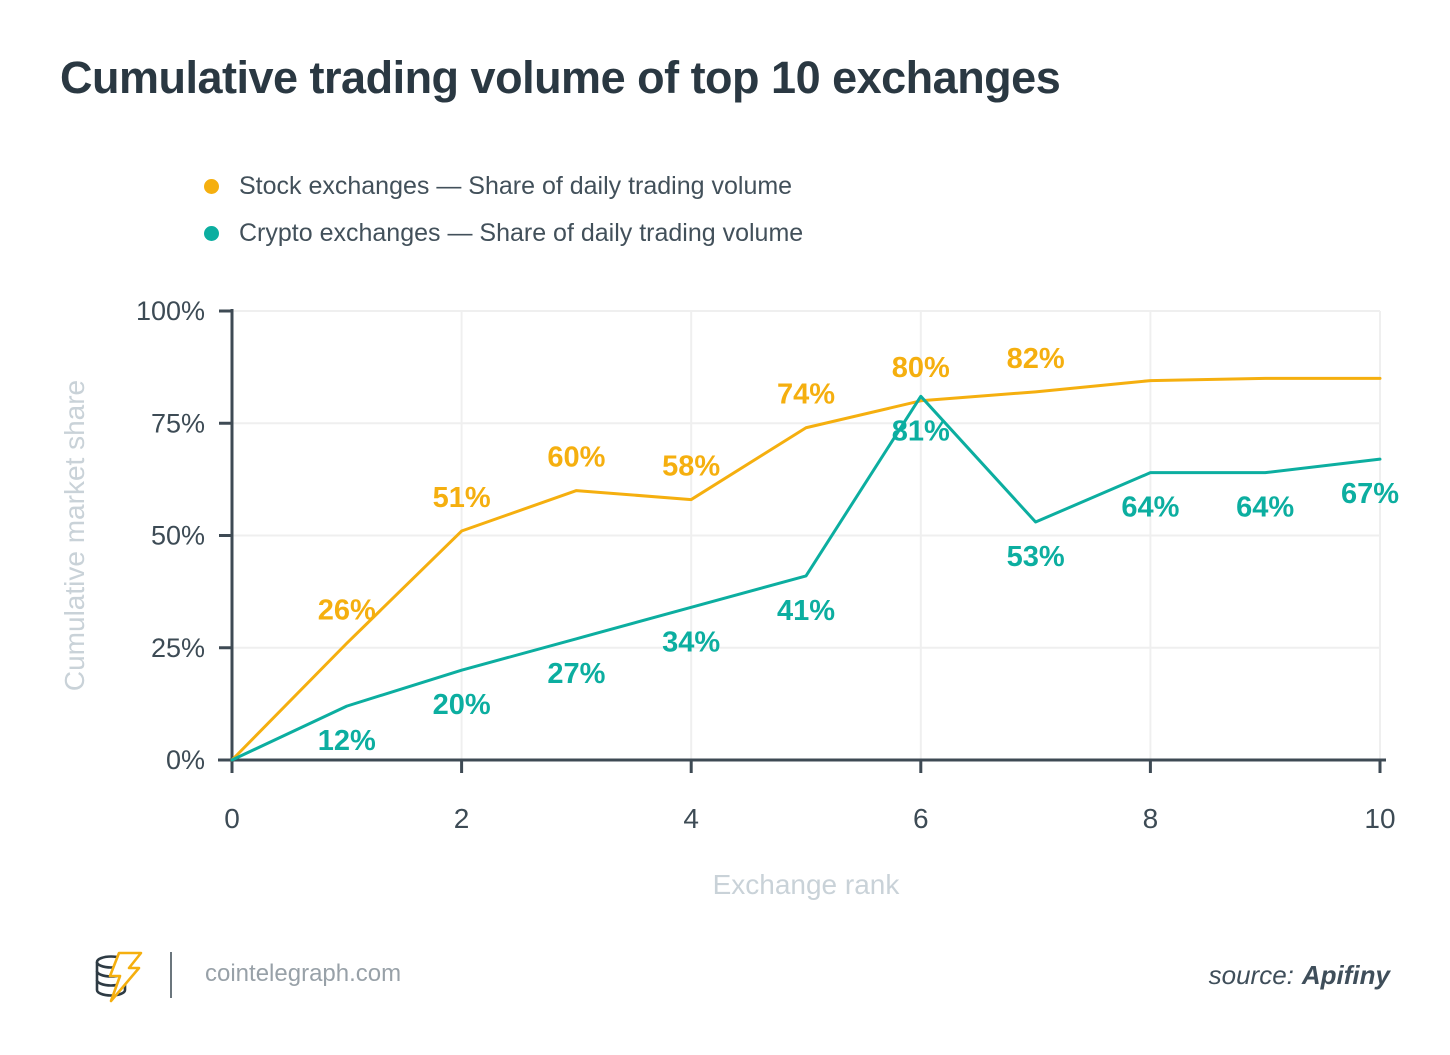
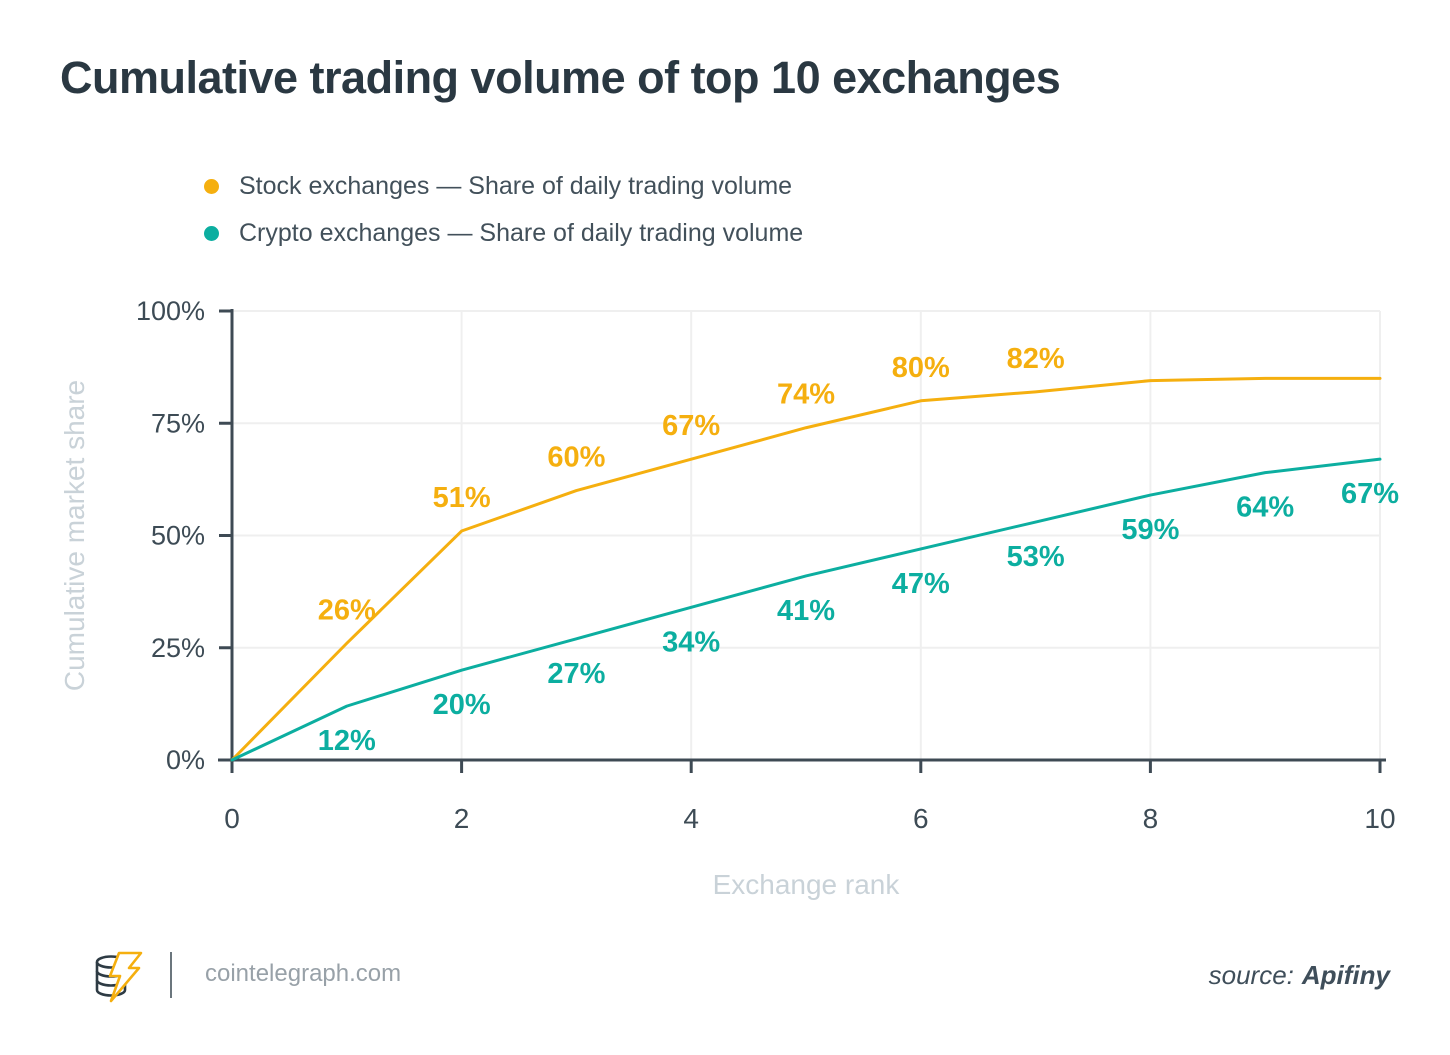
Stock exchanges — Share of daily trading volume/4: 58% -> 67%
Crypto exchanges — Share of daily trading volume/6: 81% -> 47%
Crypto exchanges — Share of daily trading volume/8: 64% -> 59%
